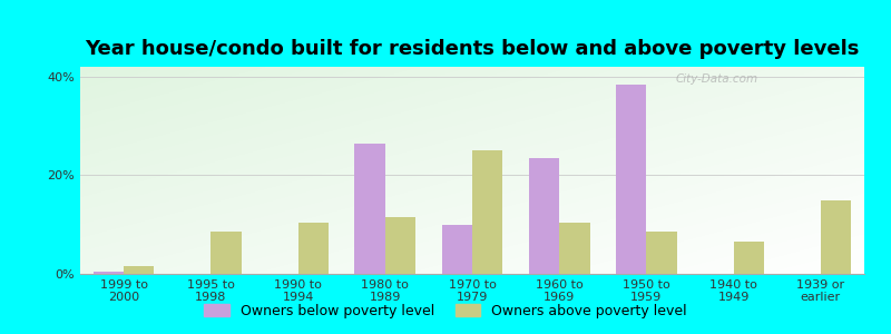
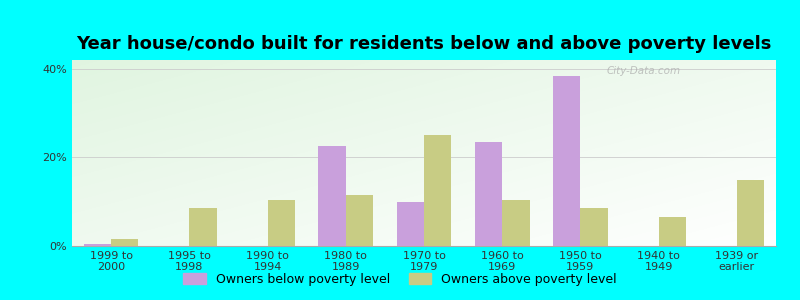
Owners below poverty level/1980 to 1989: 26.5% -> 22.5%
